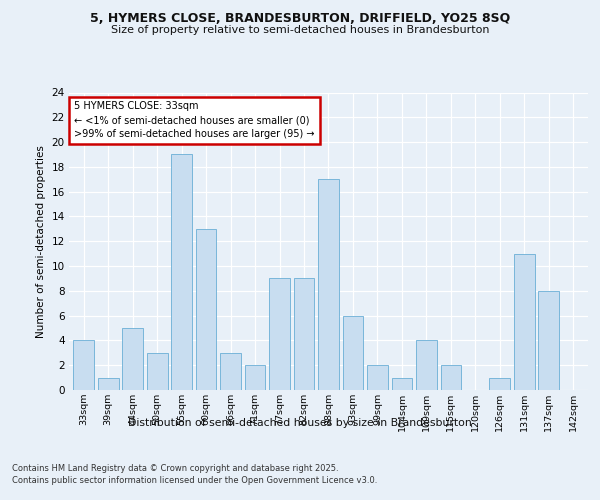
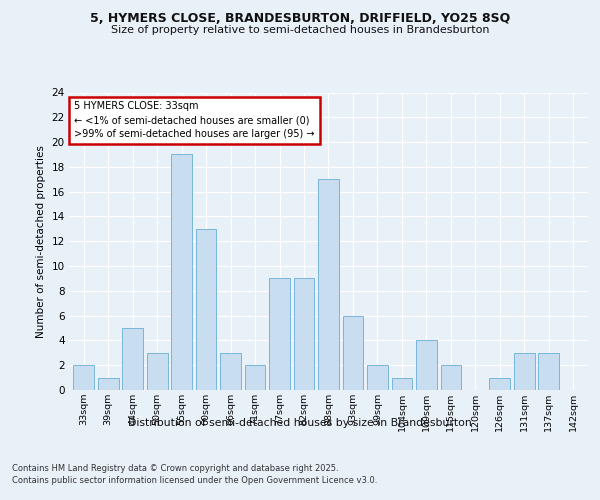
33sqm: 4 -> 2
131sqm: 11 -> 3
137sqm: 8 -> 3
